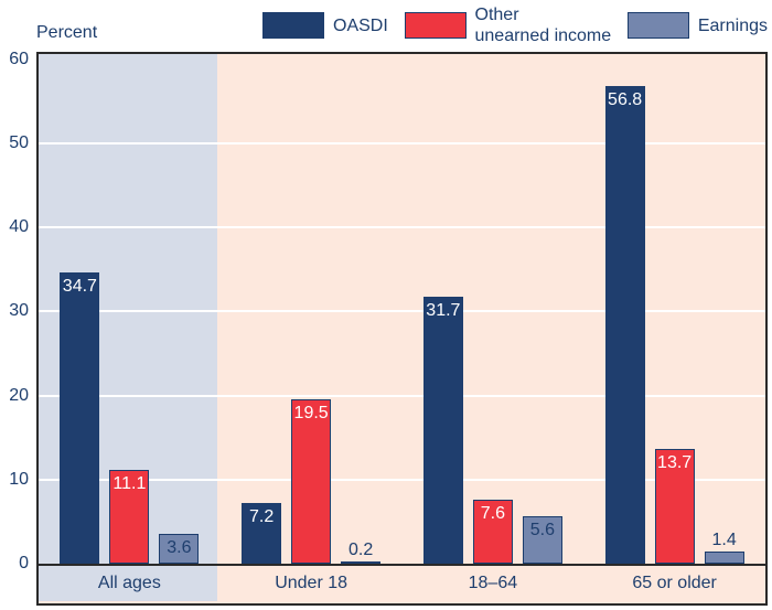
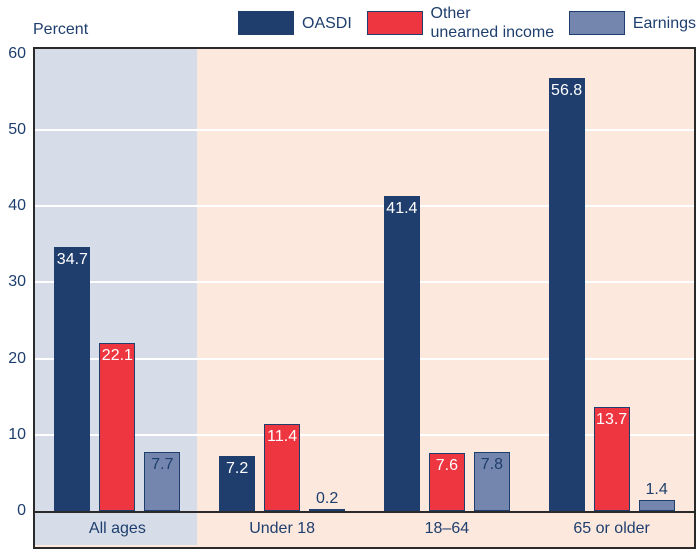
Other unearned income/All ages: 11.1 -> 22.1
Earnings/All ages: 3.6 -> 7.7
Other unearned income/Under 18: 19.5 -> 11.4
OASDI/18–64: 31.7 -> 41.4
Earnings/18–64: 5.6 -> 7.8
